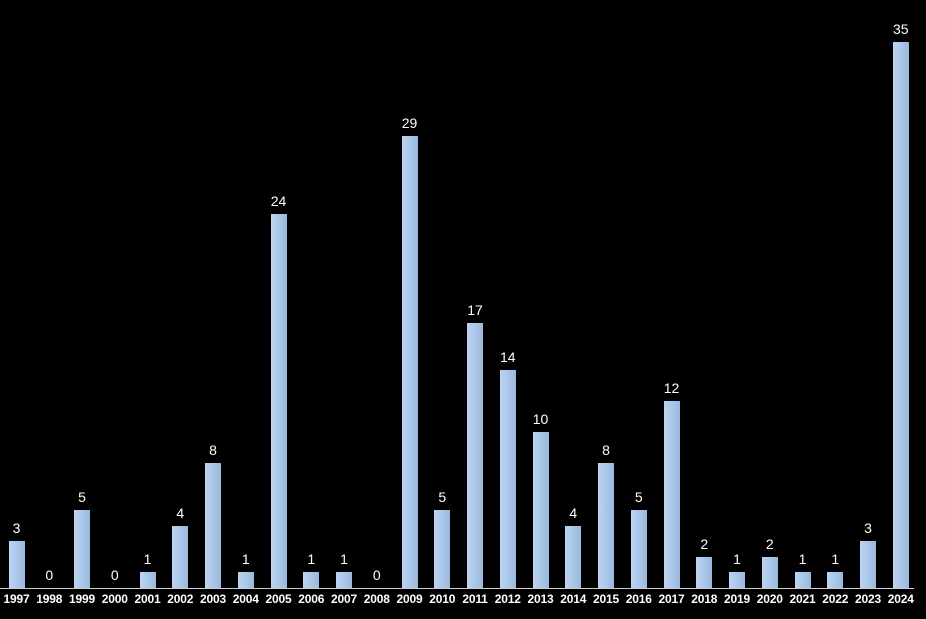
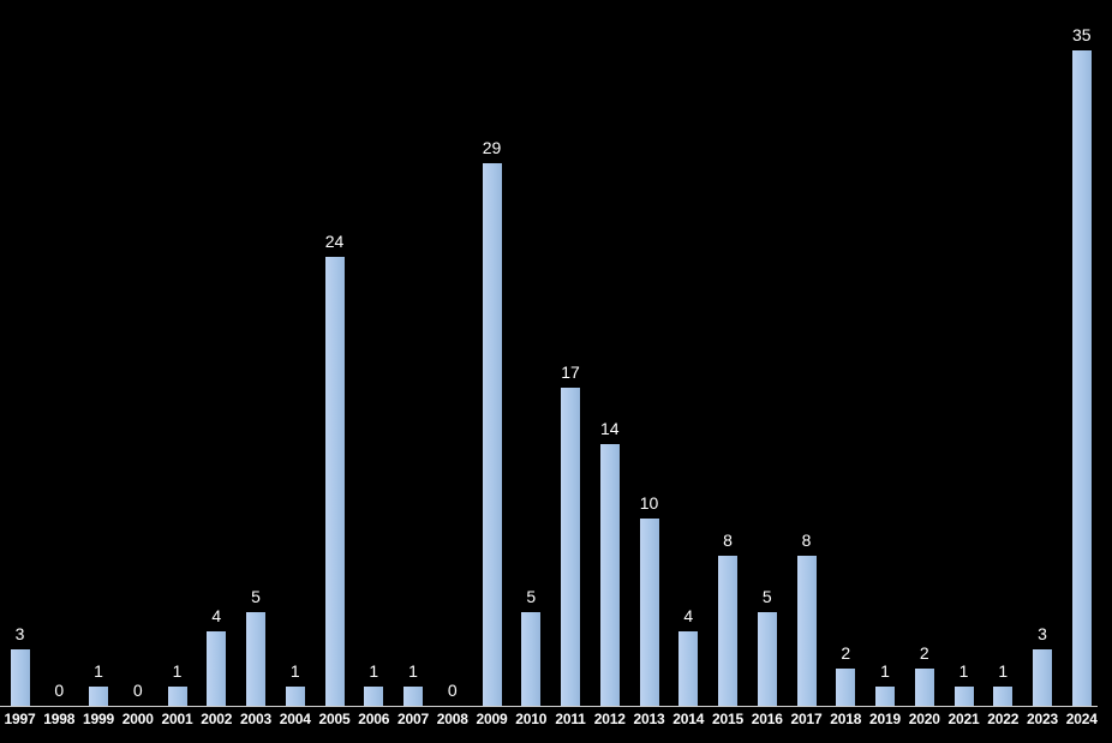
1999: 5 -> 1
2003: 8 -> 5
2017: 12 -> 8
